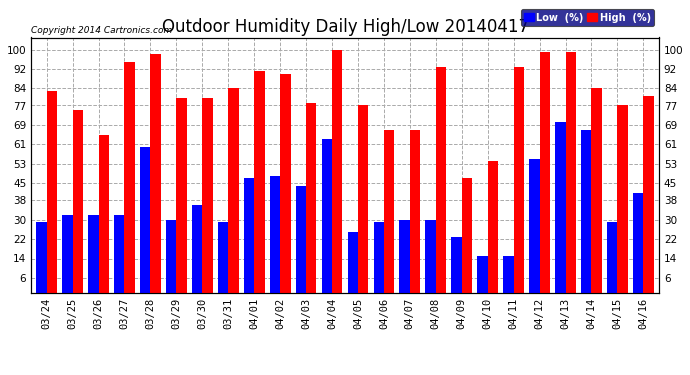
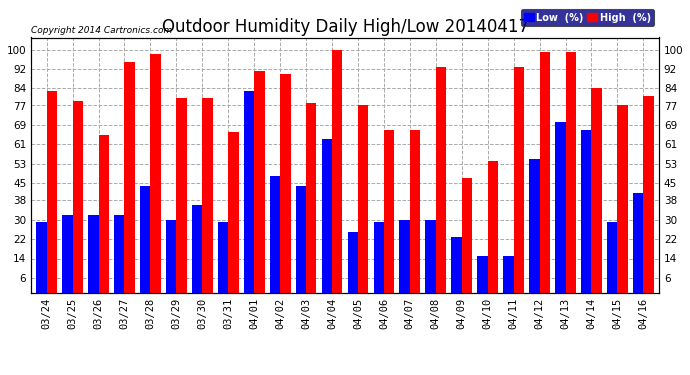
High (%)/03/25: 75 -> 79
Low (%)/03/28: 60 -> 44
High (%)/03/31: 84 -> 66
Low (%)/04/01: 47 -> 83
